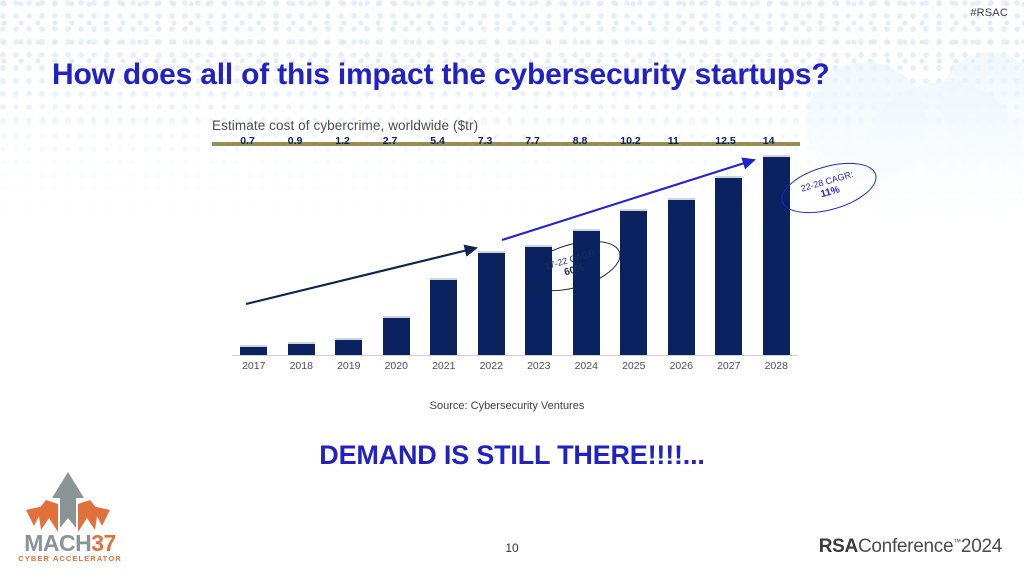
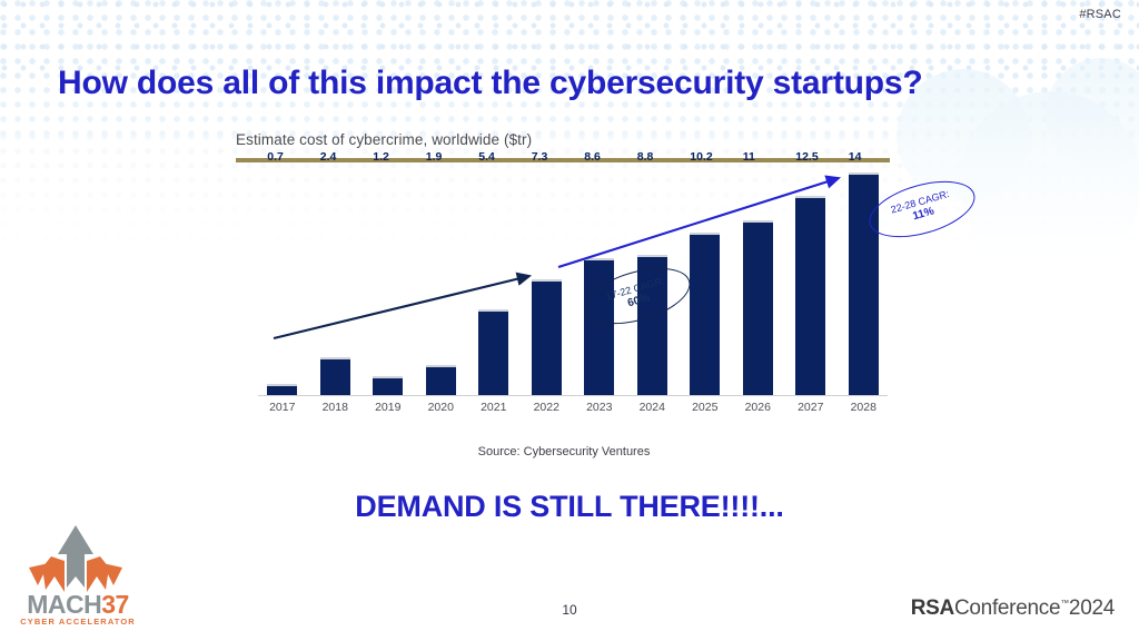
2018: 0.9 -> 2.4
2020: 2.7 -> 1.9
2023: 7.7 -> 8.6
